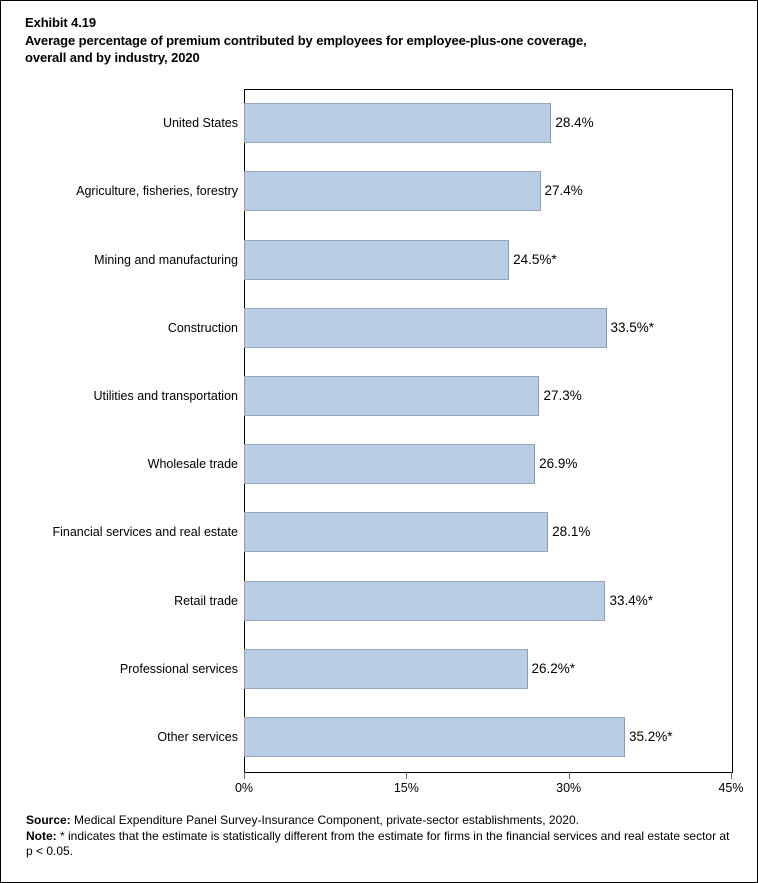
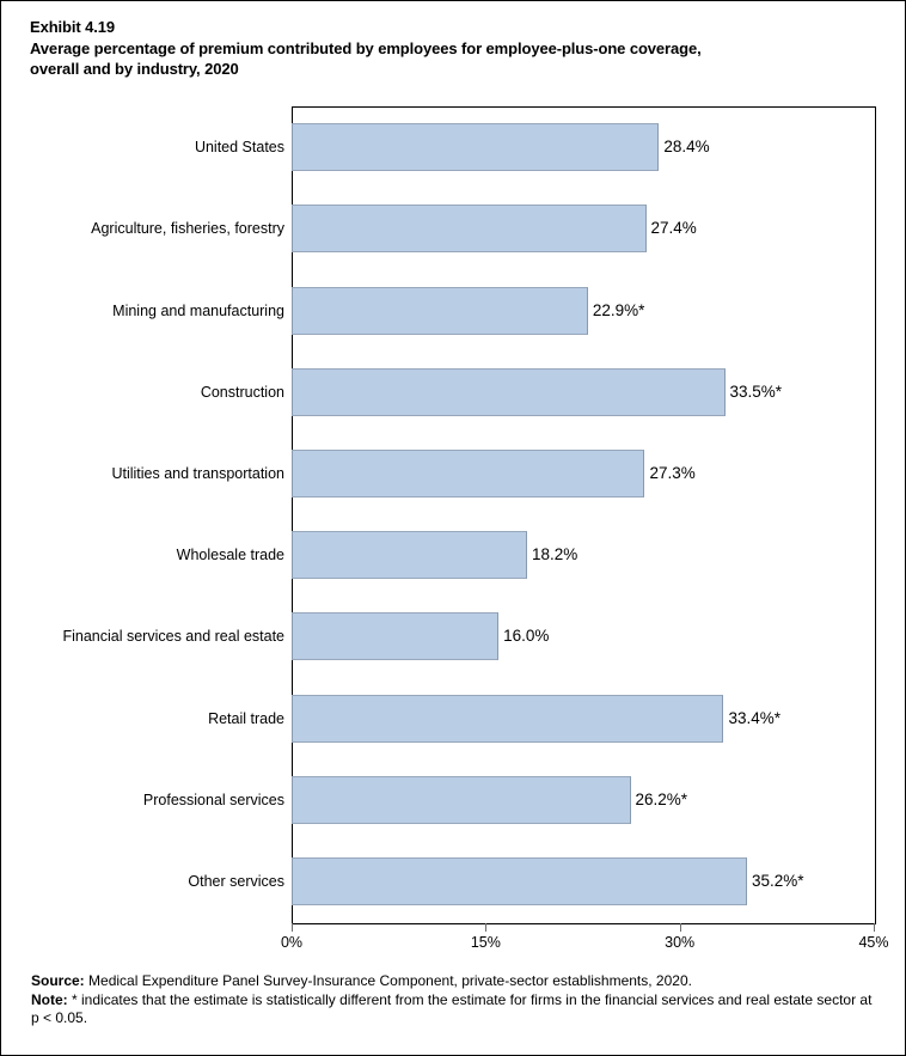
Mining and manufacturing: 24.5 -> 22.9
Wholesale trade: 26.9% -> 18.2%
Financial services and real estate: 28.1% -> 16.0%
